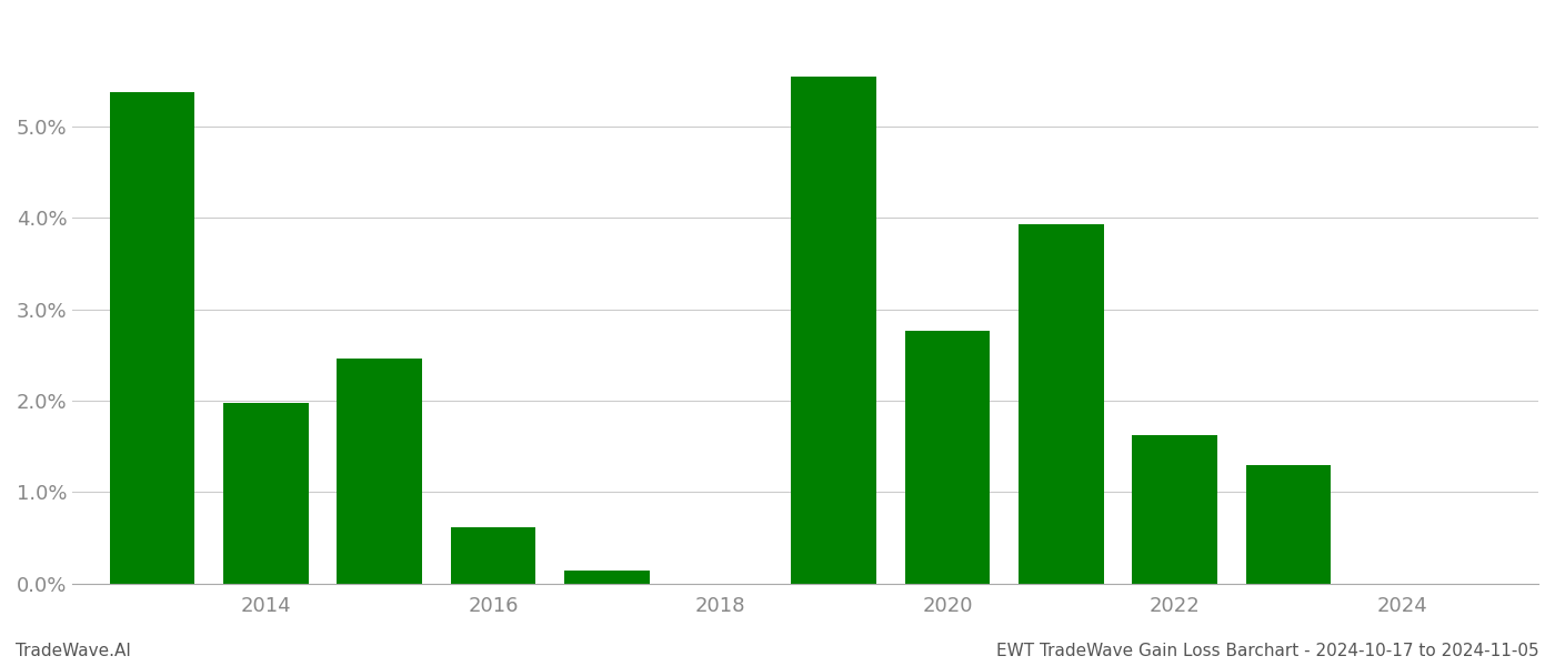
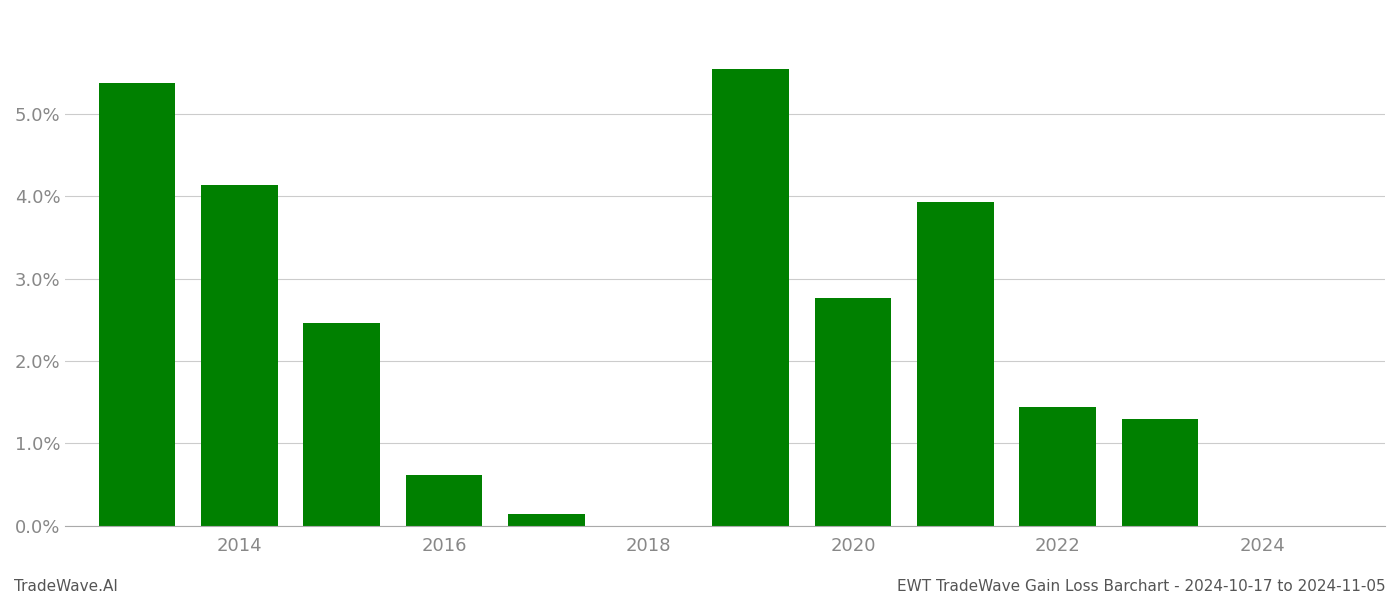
2014: 1.98% -> 4.14%
2022: 1.63% -> 1.44%
